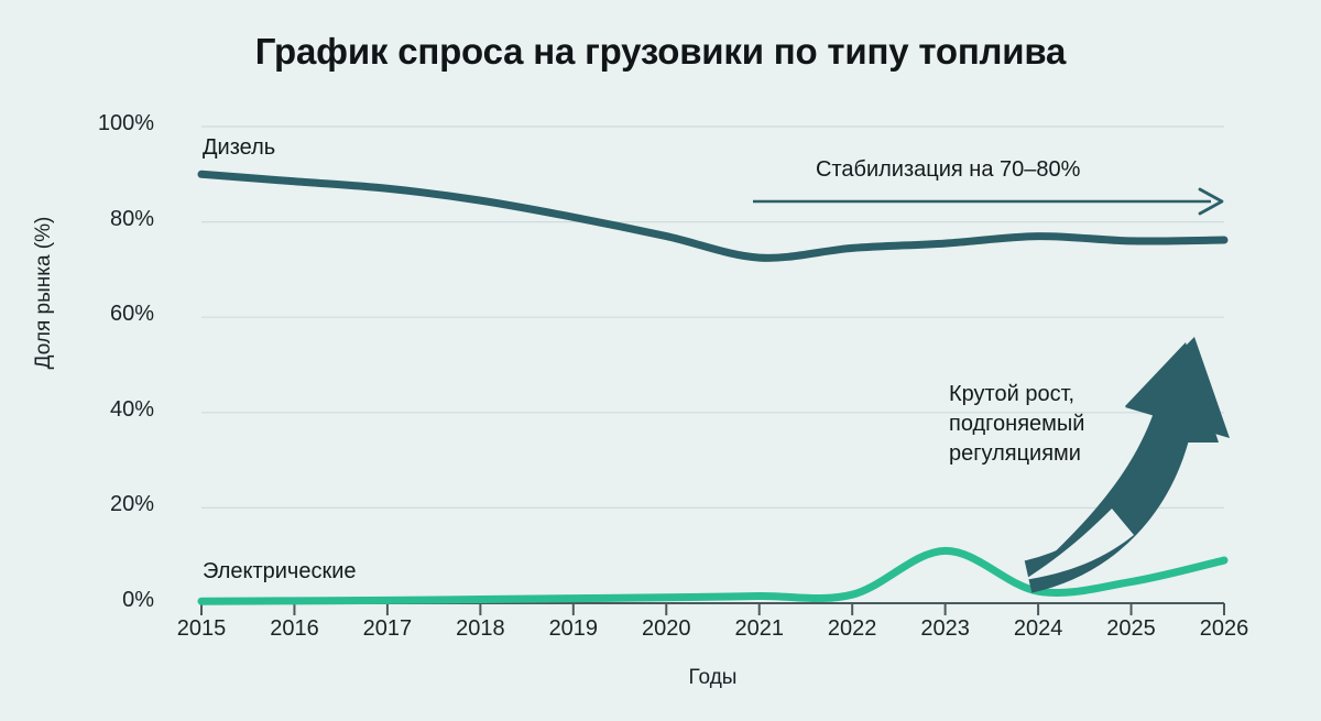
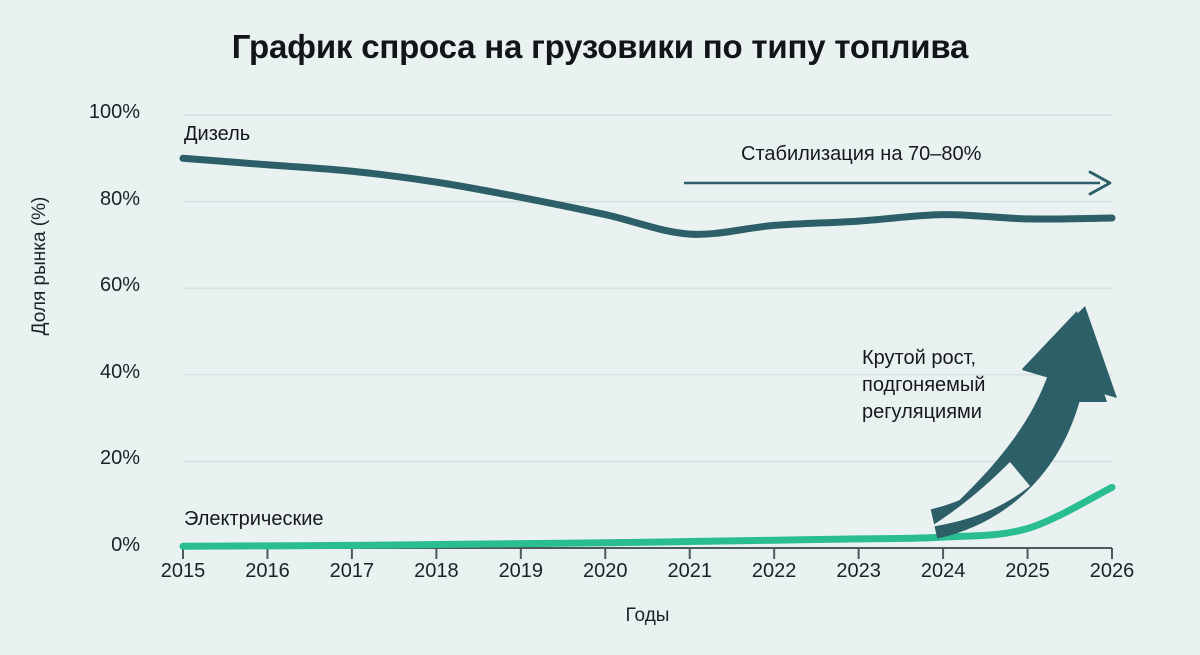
Электрические/2023: 11% -> 2%
Электрические/2026: 9% -> 14%
